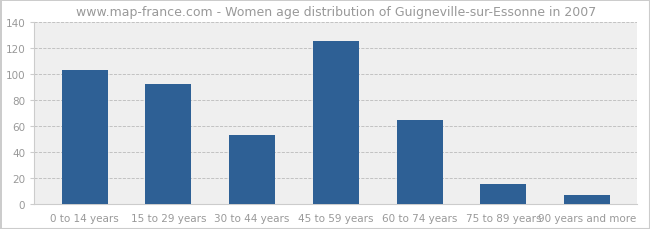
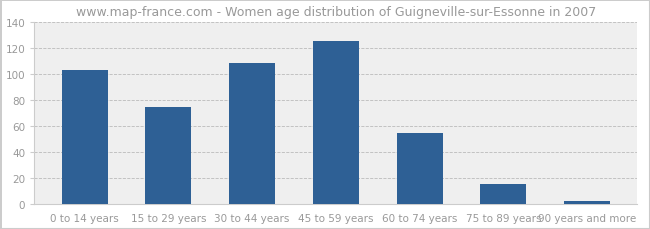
15 to 29 years: 92 -> 74
30 to 44 years: 53 -> 108
60 to 74 years: 64 -> 54
90 years and more: 7 -> 2
